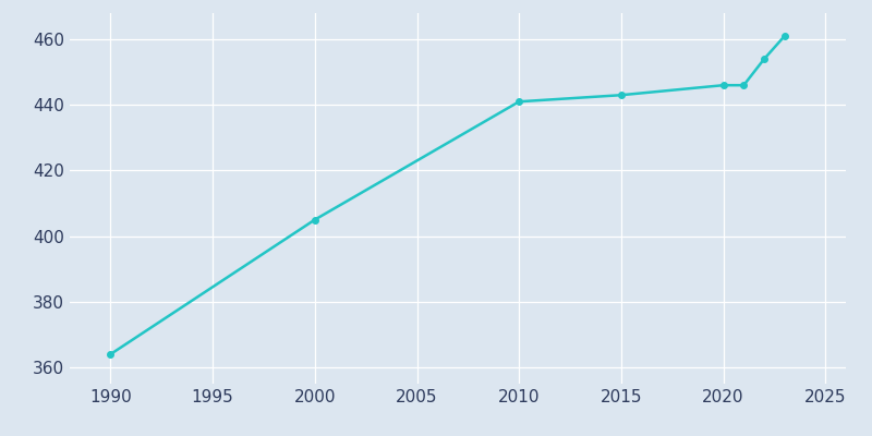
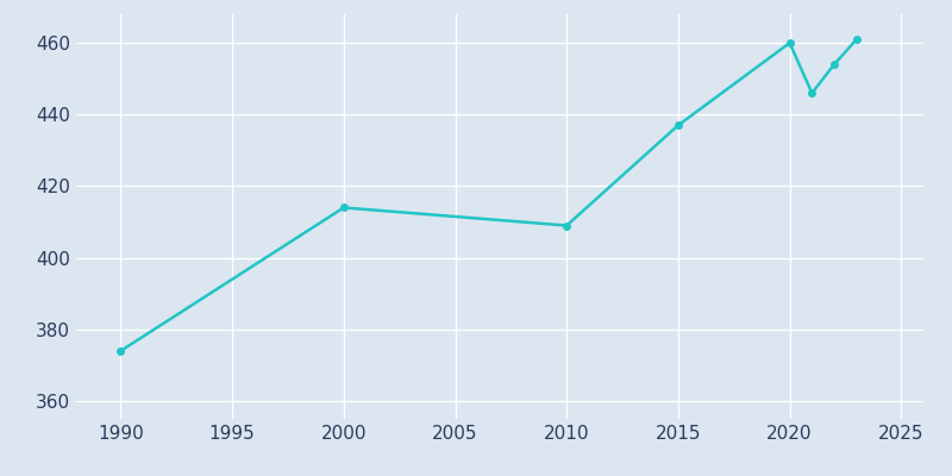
1990: 364 -> 374
2000: 405 -> 414
2010: 441 -> 409
2015: 443 -> 437
2020: 446 -> 460
